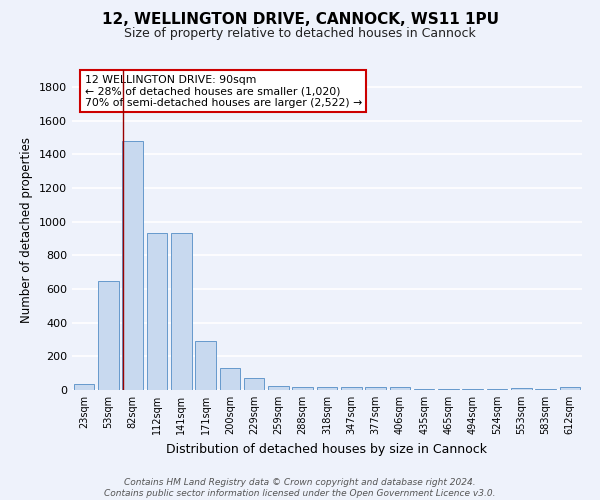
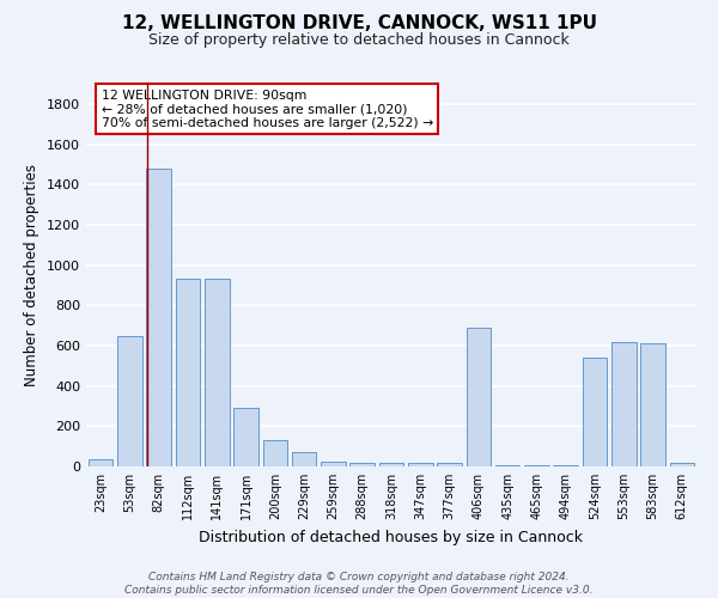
406sqm: 20 -> 690
524sqm: 0 -> 540
553sqm: 10 -> 620
583sqm: 0 -> 610
